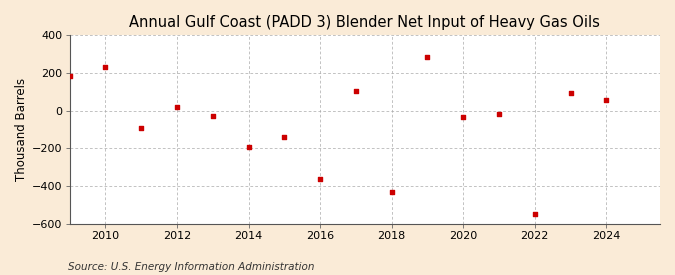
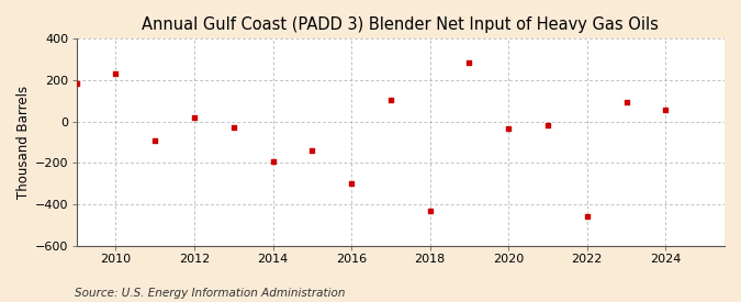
2016: -360 -> -300
2022: -550 -> -460
